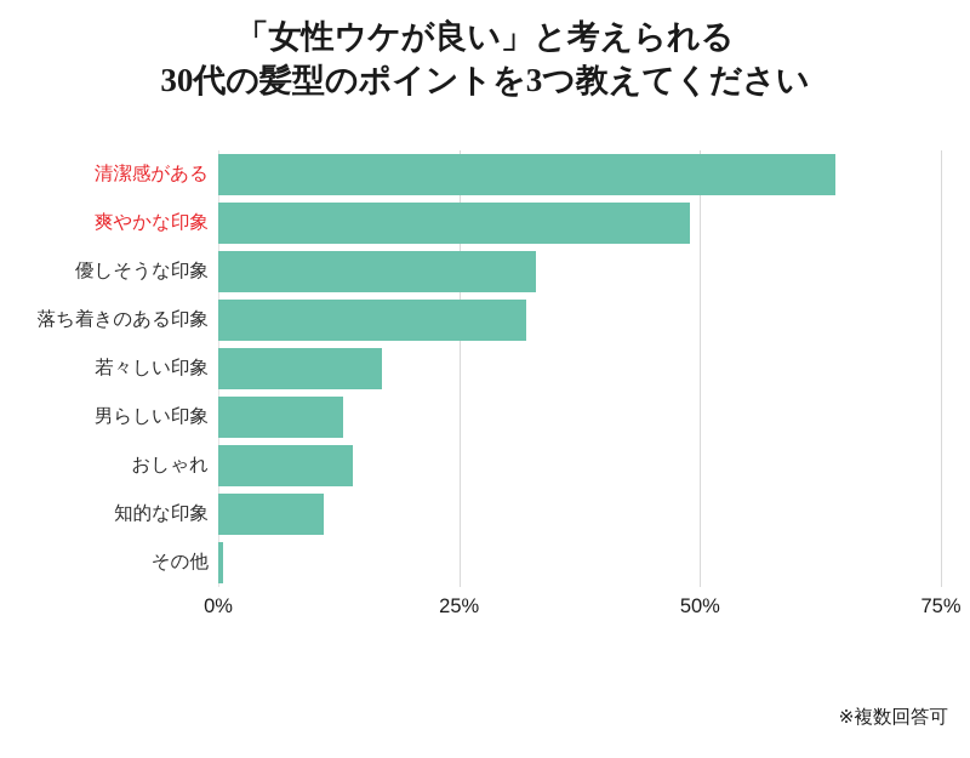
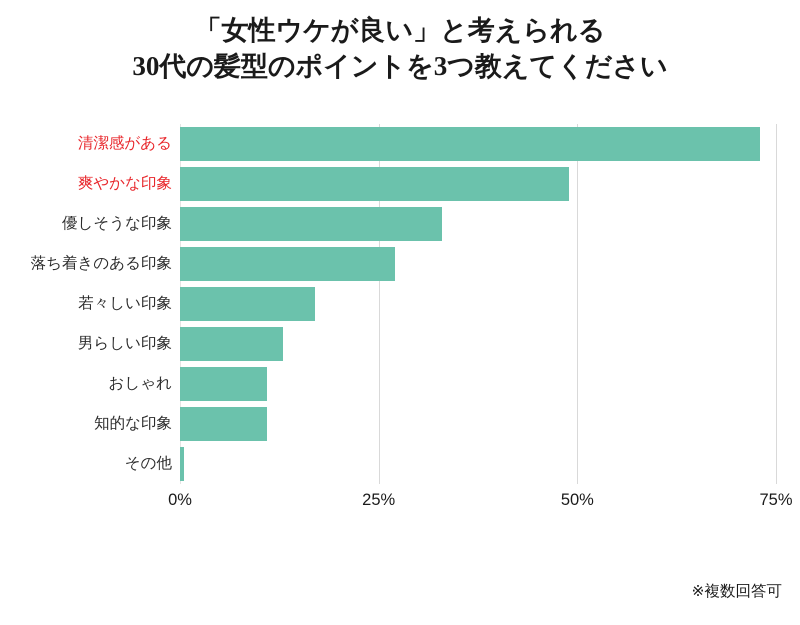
清潔感がある: 64% -> 73%
落ち着きのある印象: 32% -> 27%
おしゃれ: 14% -> 11%
